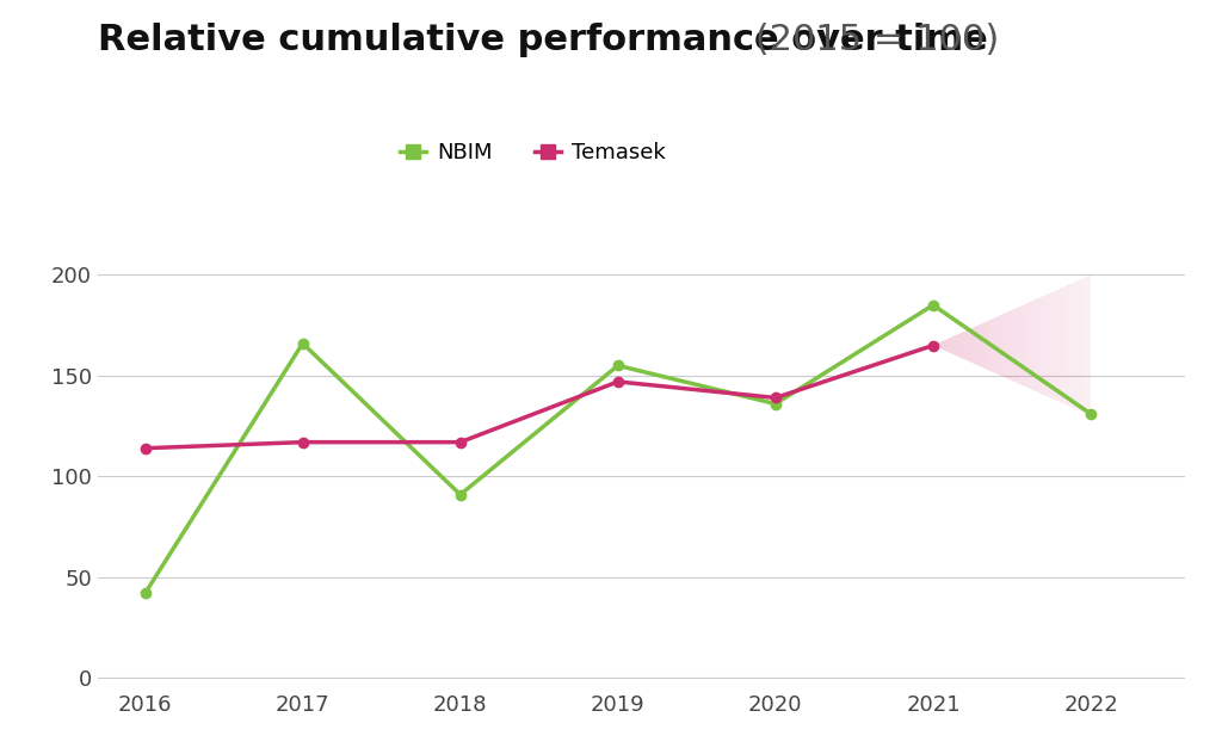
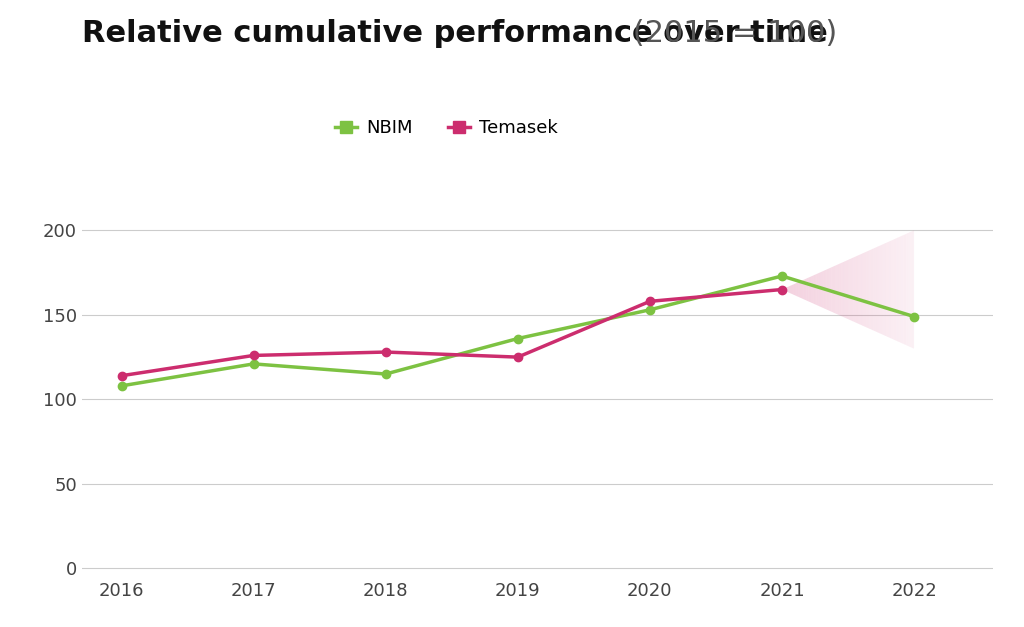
NBIM/2016: 42 -> 108
NBIM/2017: 166 -> 121
Temasek/2017: 117 -> 126
NBIM/2018: 91 -> 115
Temasek/2018: 117 -> 128
NBIM/2019: 155 -> 136
Temasek/2019: 147 -> 125
NBIM/2020: 136 -> 153
Temasek/2020: 139 -> 158
NBIM/2021: 185 -> 173
NBIM/2022: 131 -> 149
